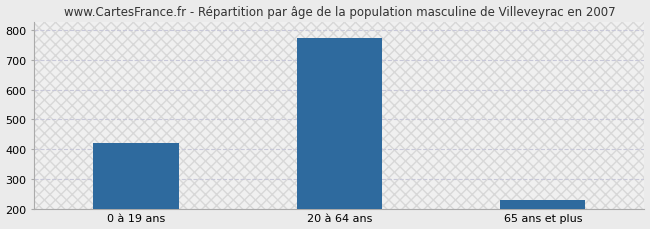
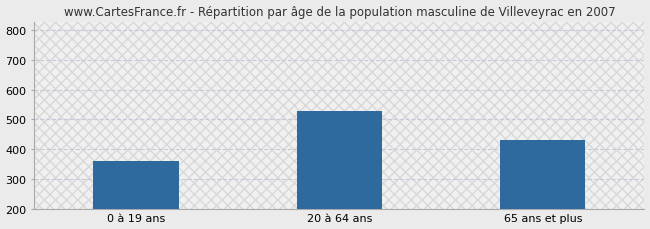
0 à 19 ans: 420 -> 360
20 à 64 ans: 775 -> 530
65 ans et plus: 230 -> 430
